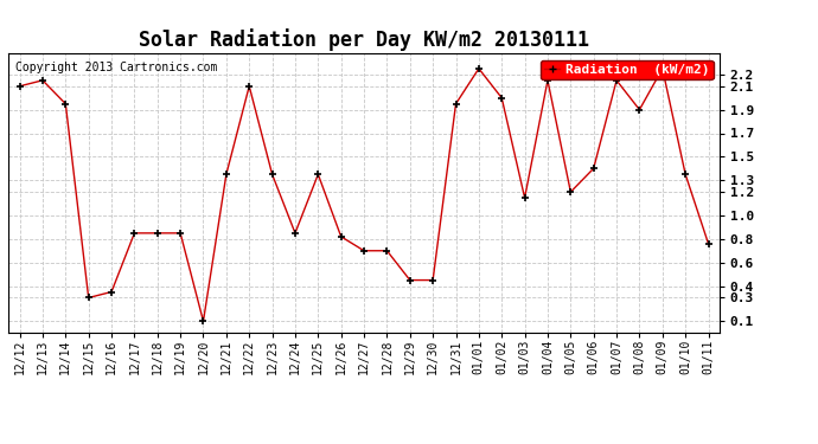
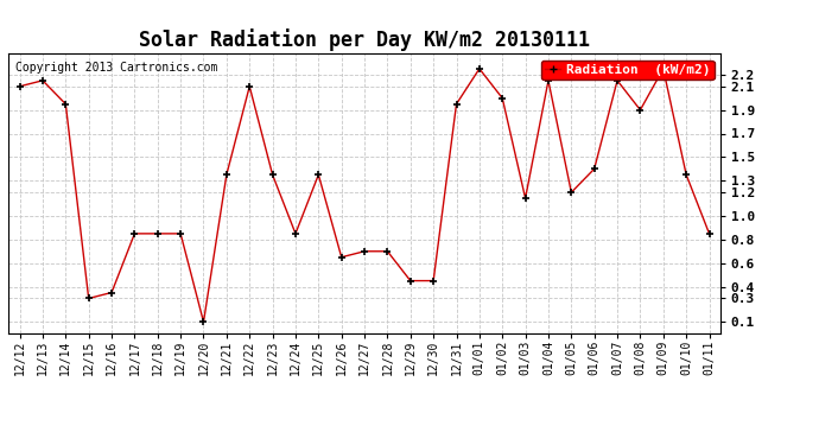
12/26: 0.82 -> 0.65
01/11: 0.76 -> 0.85
